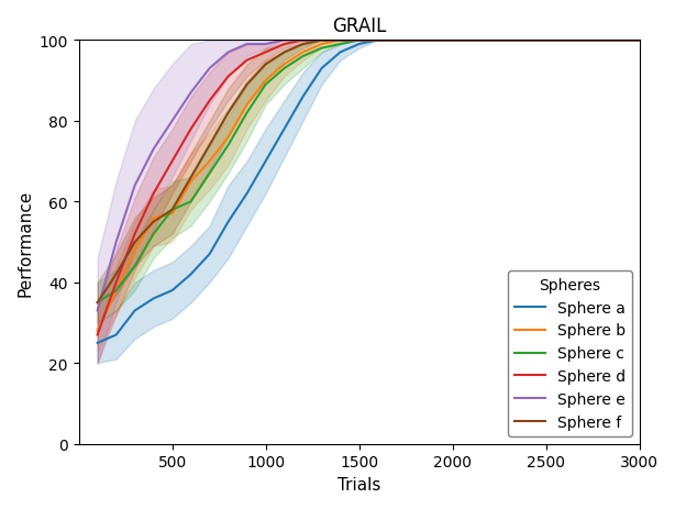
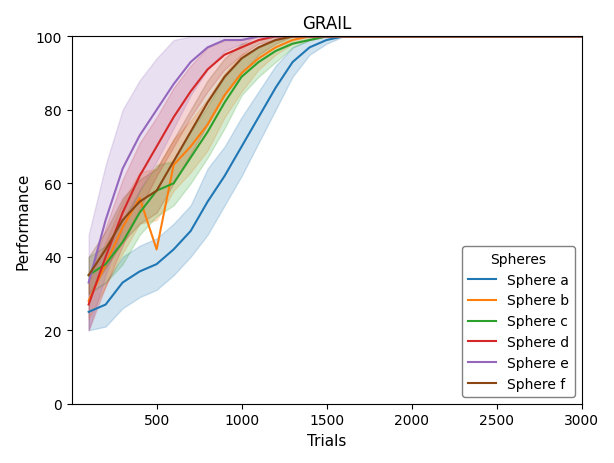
Sphere b/500: 57 -> 42
